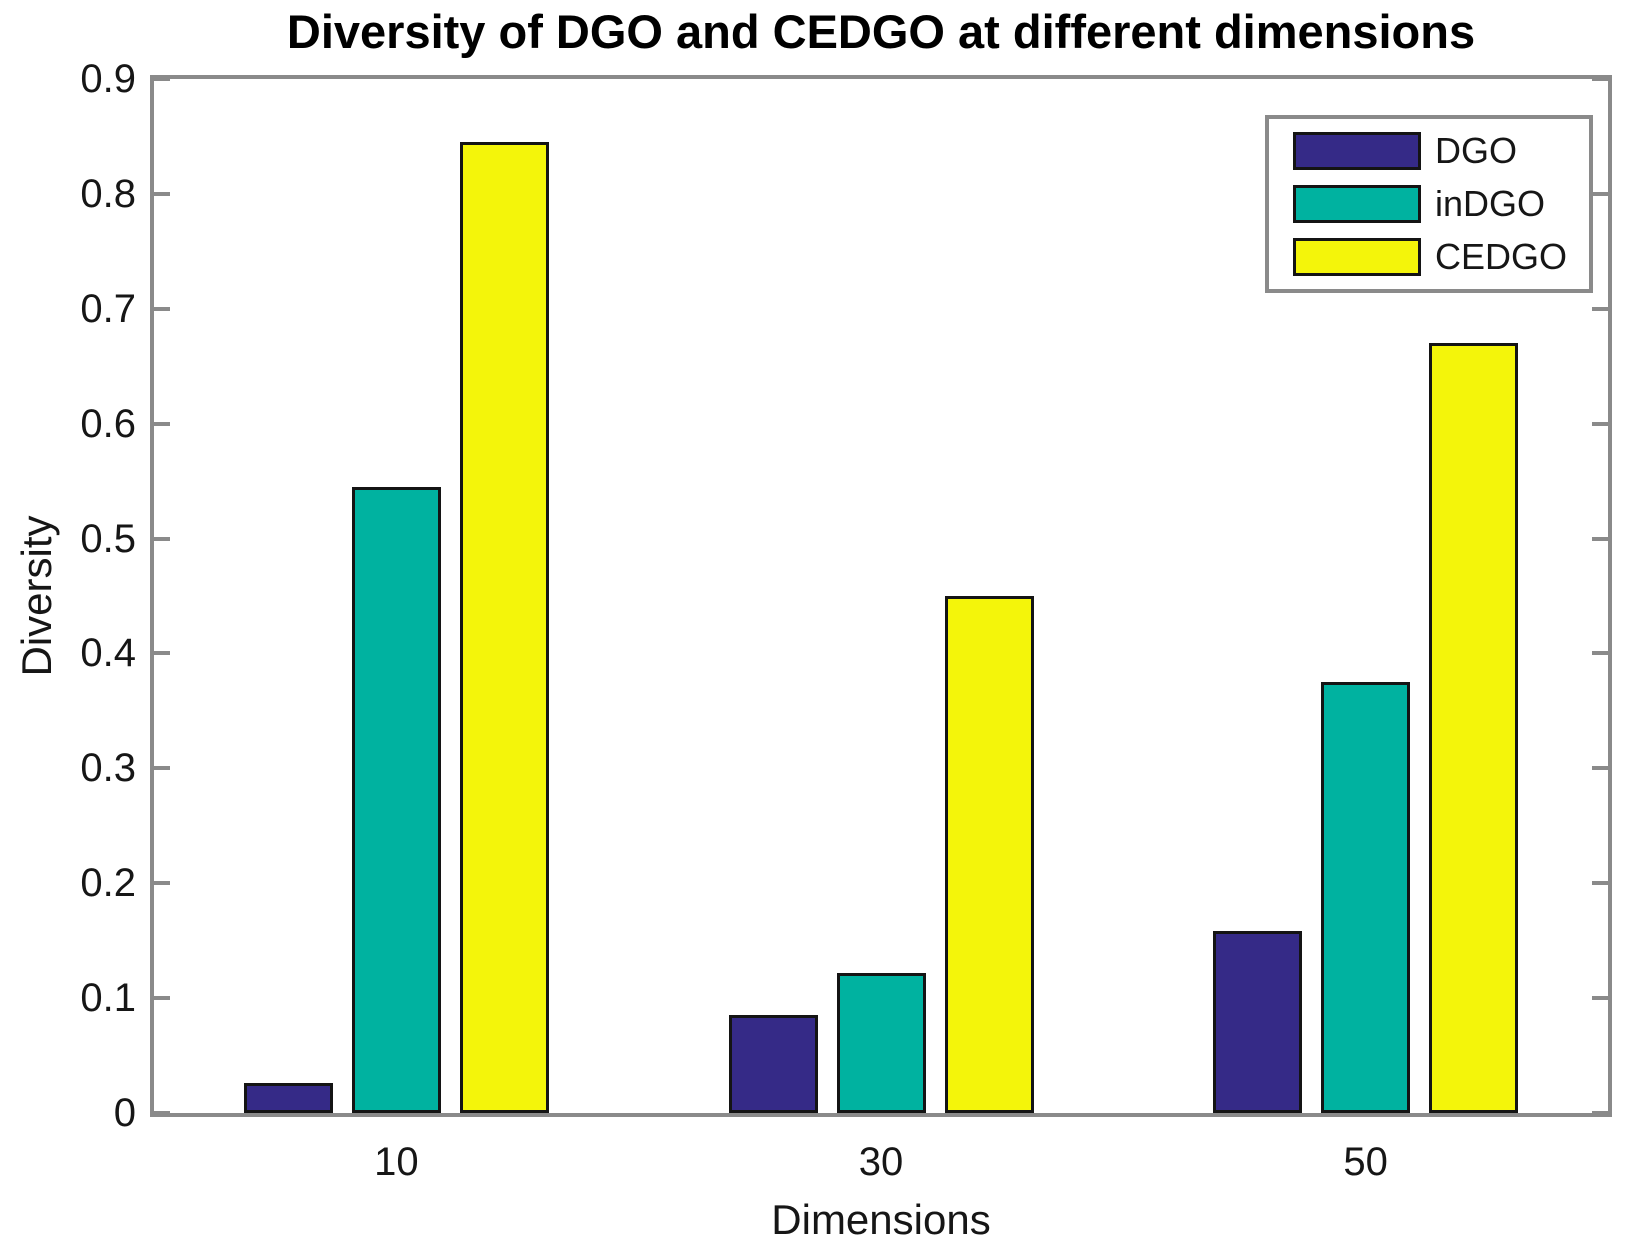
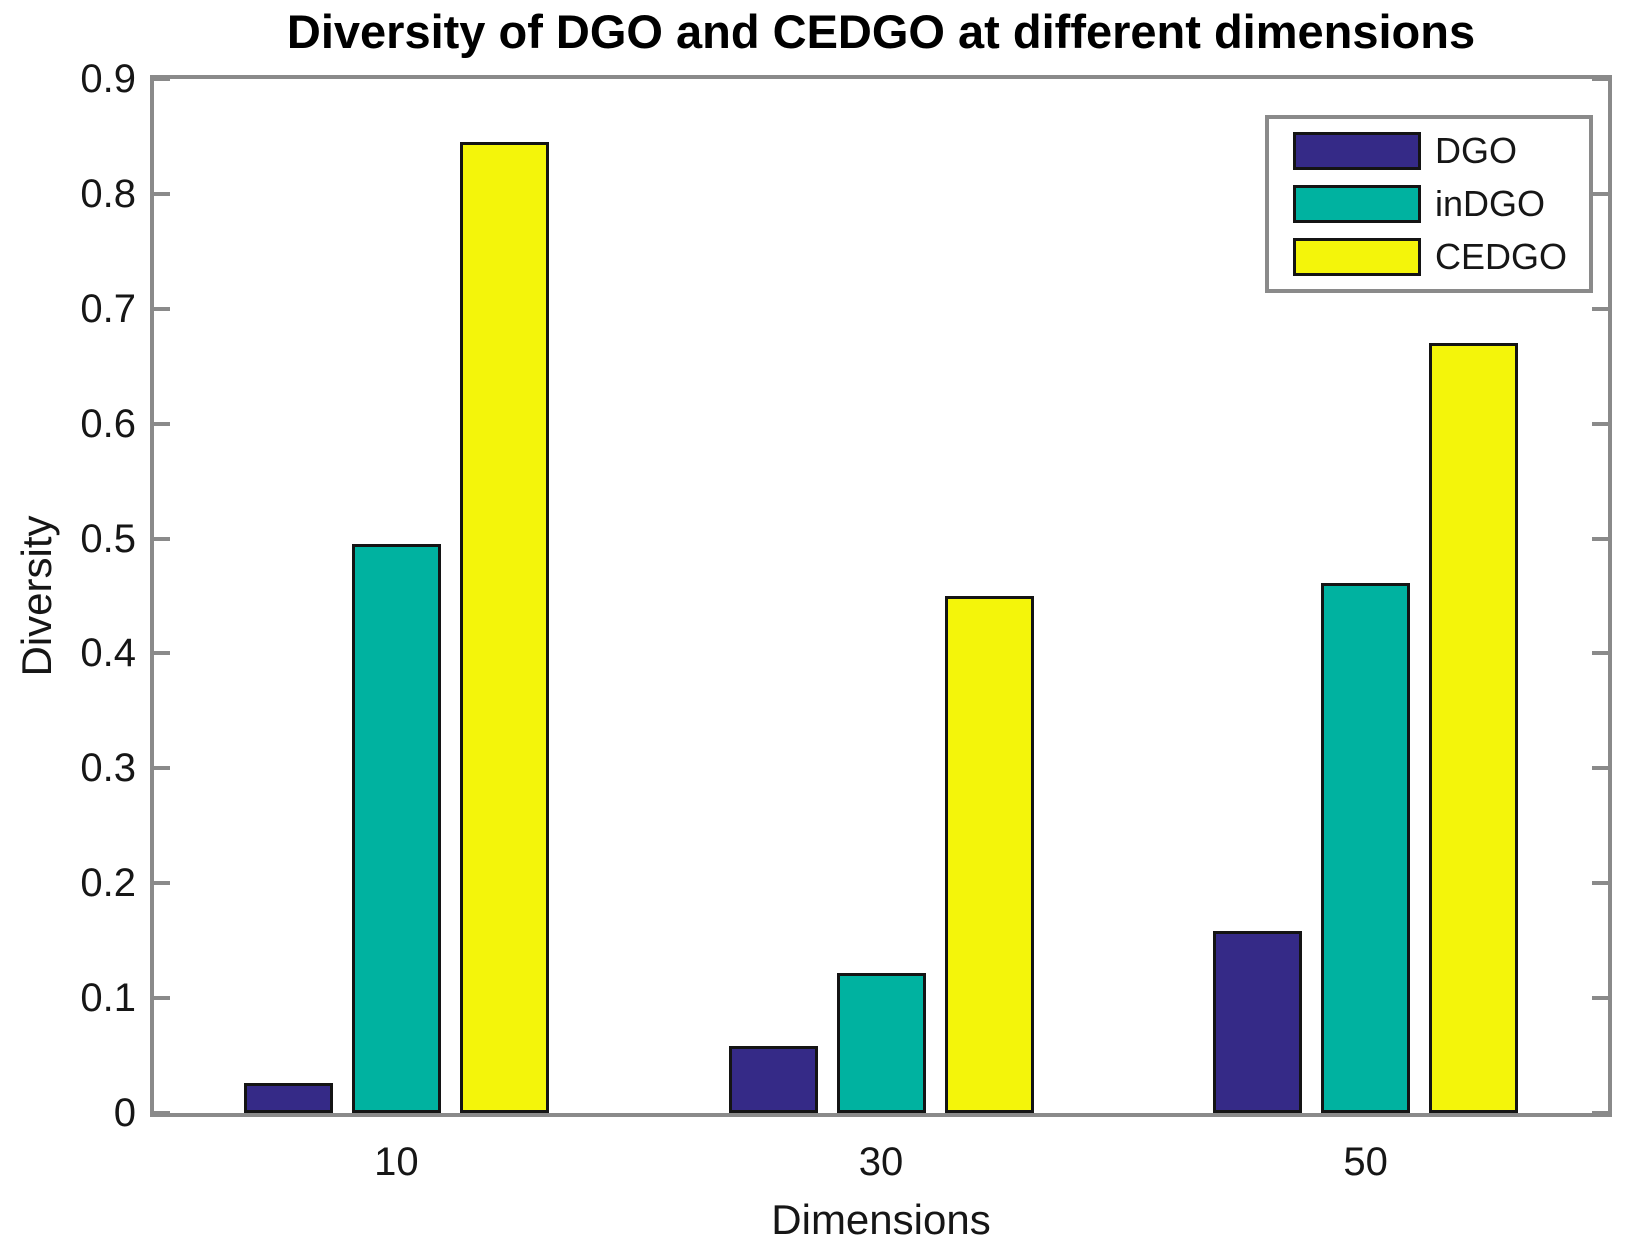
inDGO/10: 0.545 -> 0.495
DGO/30: 0.085 -> 0.058
inDGO/50: 0.375 -> 0.461
